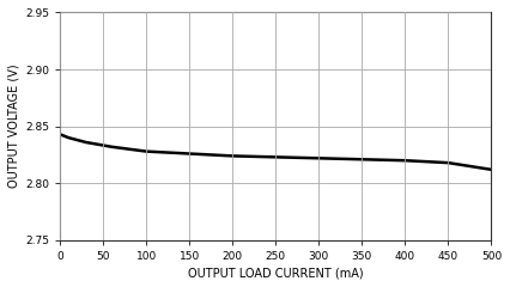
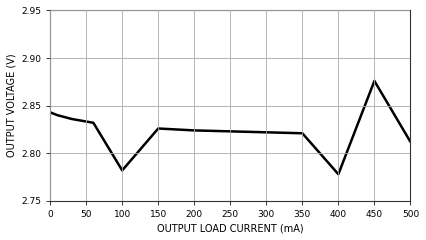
100: 2.828 -> 2.782
400: 2.820 -> 2.778
450: 2.818 -> 2.876
